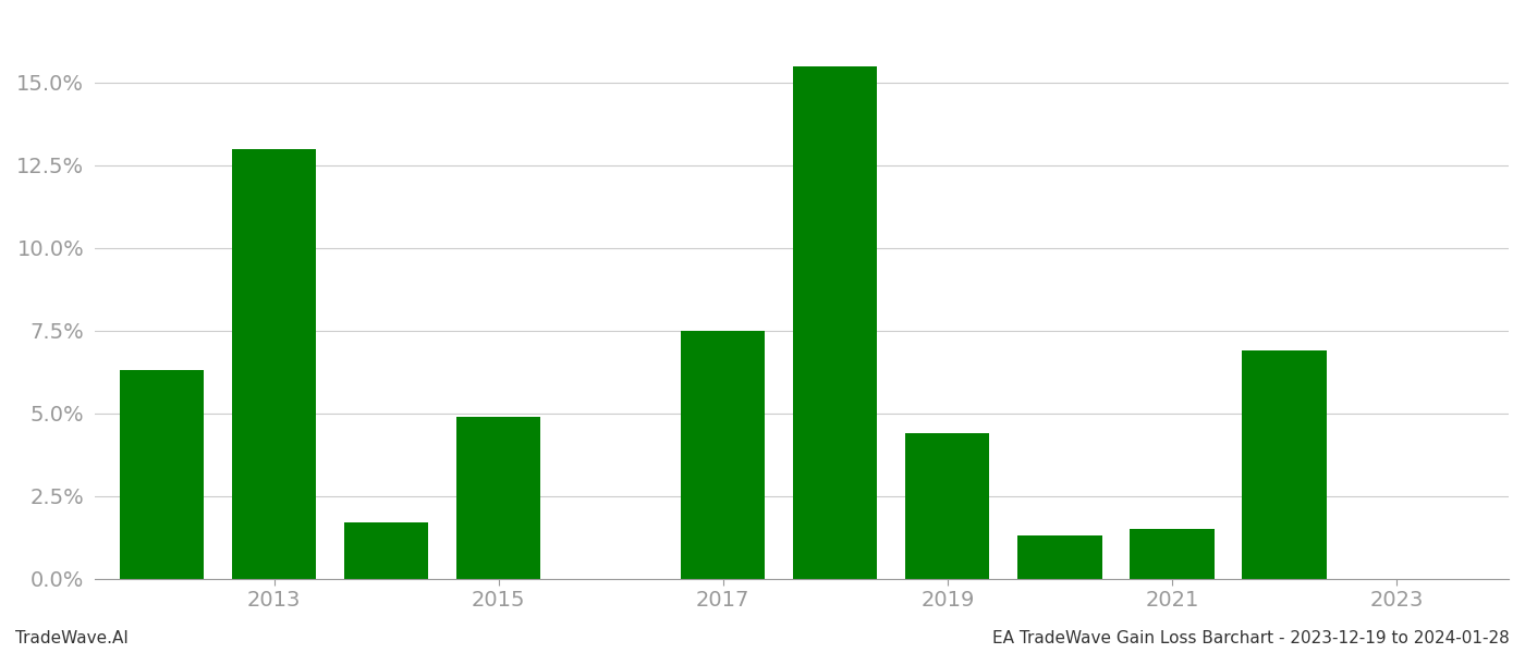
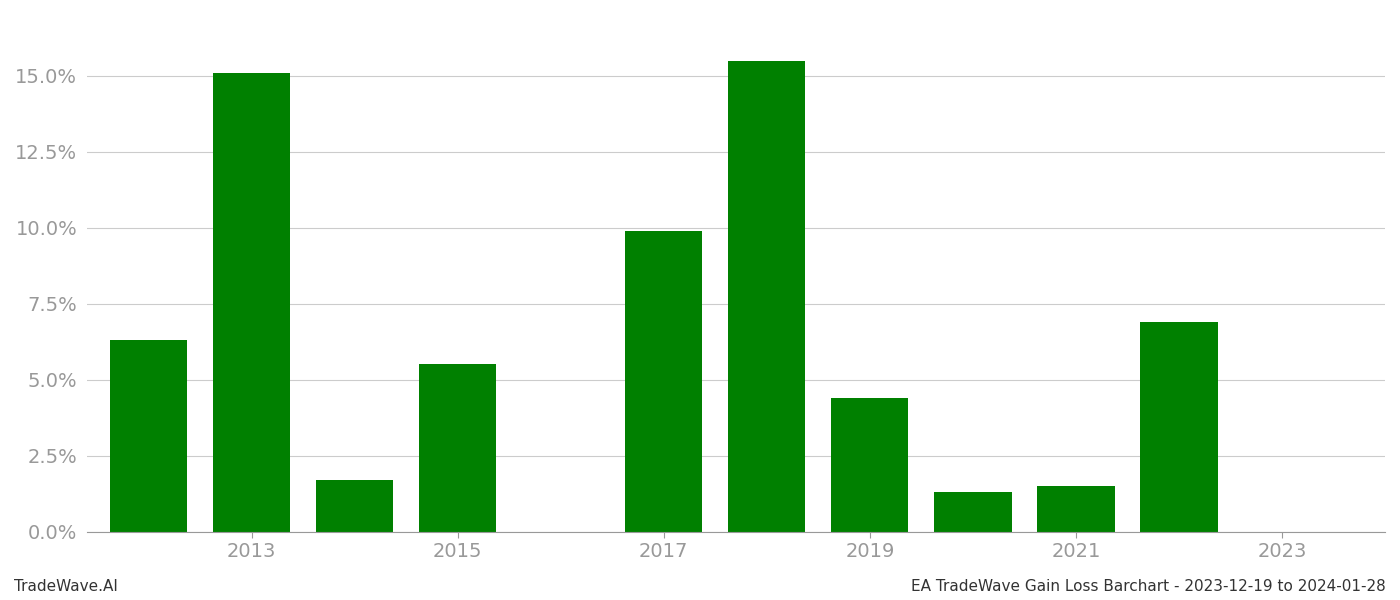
2013: 13.0% -> 15.1%
2015: 4.9% -> 5.5%
2017: 7.5% -> 9.9%
